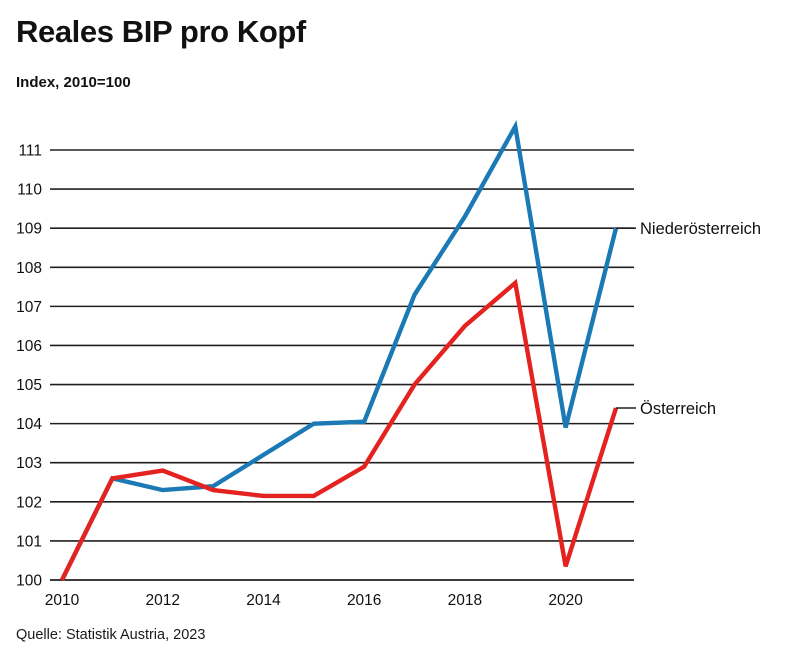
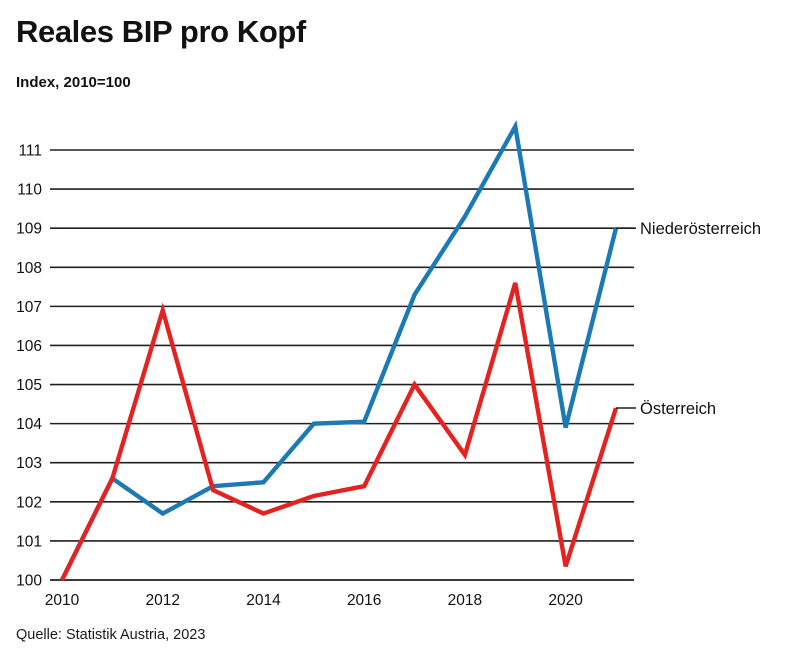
Niederösterreich/2012: 102.3 -> 101.7
Österreich/2012: 102.8 -> 106.9
Niederösterreich/2014: 103.2 -> 102.5
Österreich/2014: 102.2 -> 101.7
Österreich/2016: 102.9 -> 102.4
Österreich/2018: 106.5 -> 103.2
